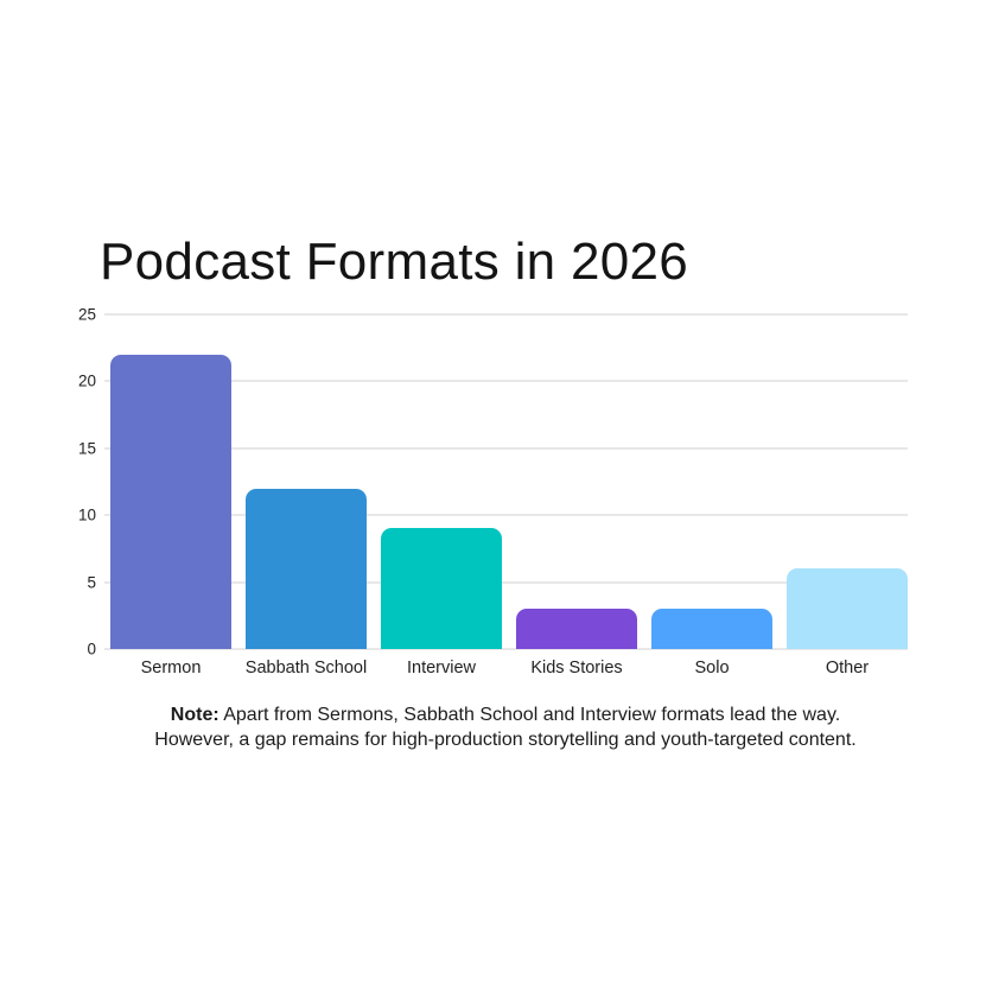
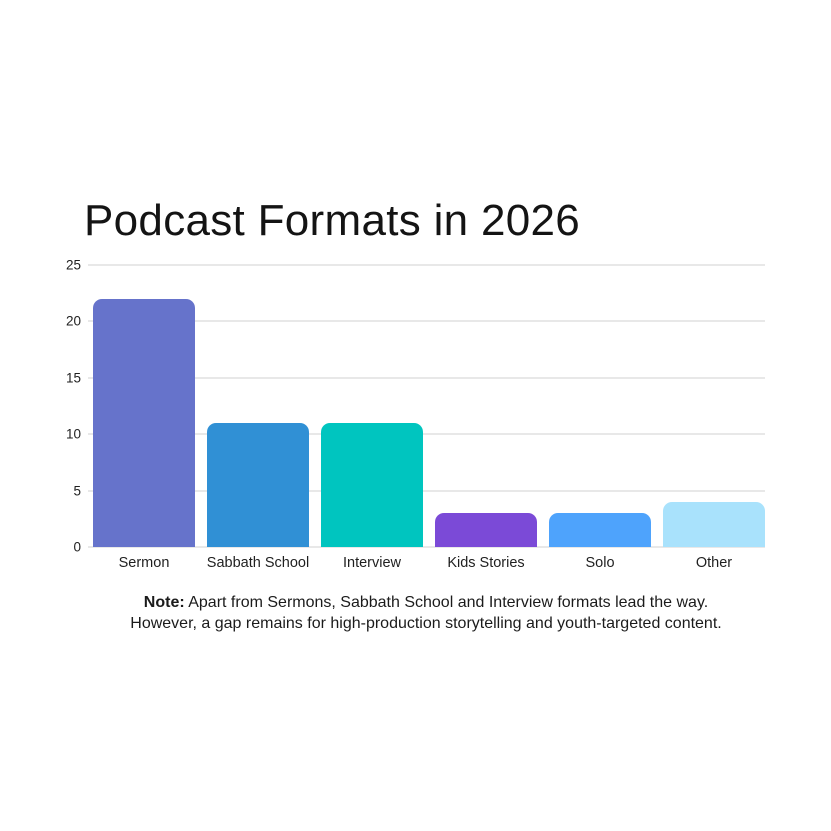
Sabbath School: 12 -> 11
Interview: 9 -> 11
Other: 6 -> 4
